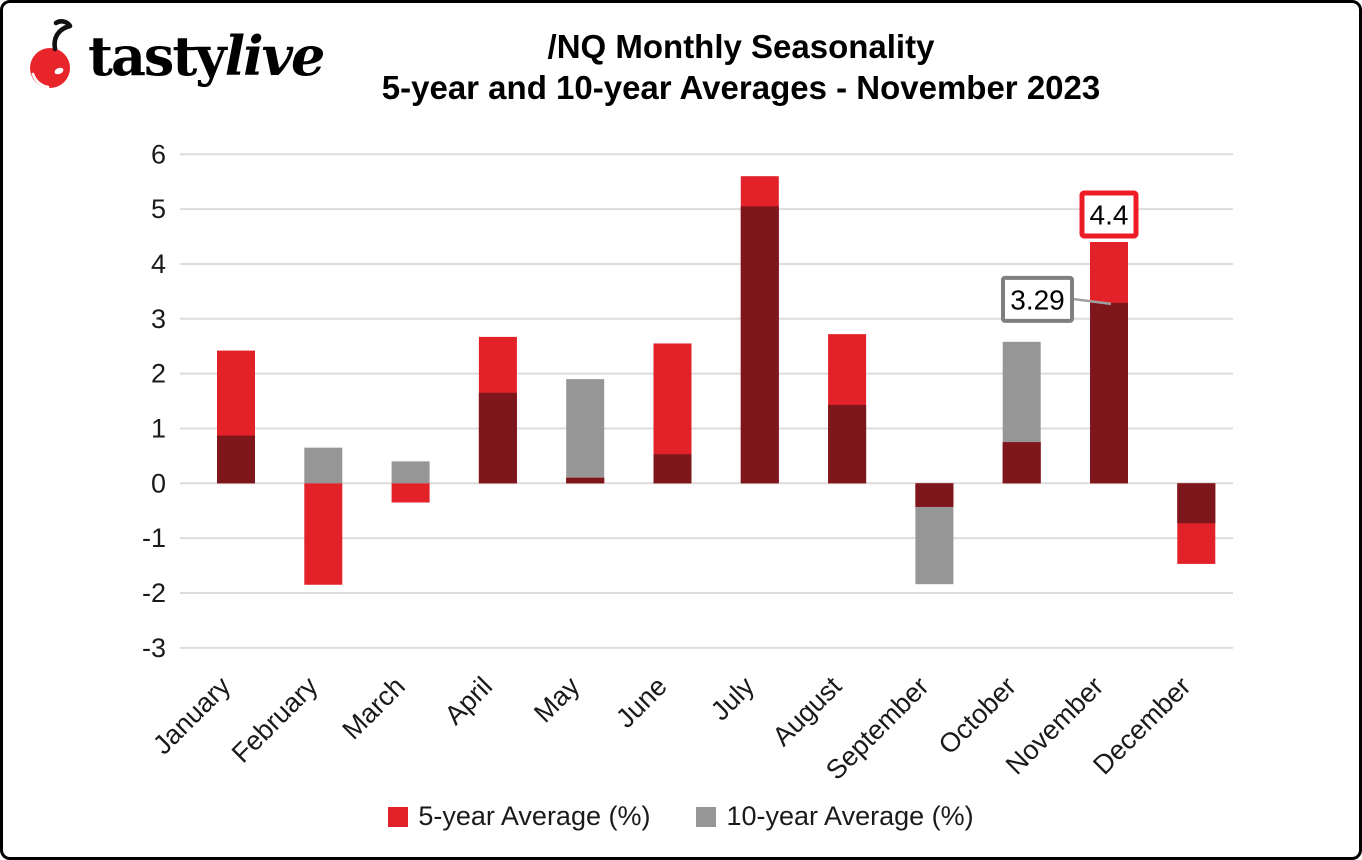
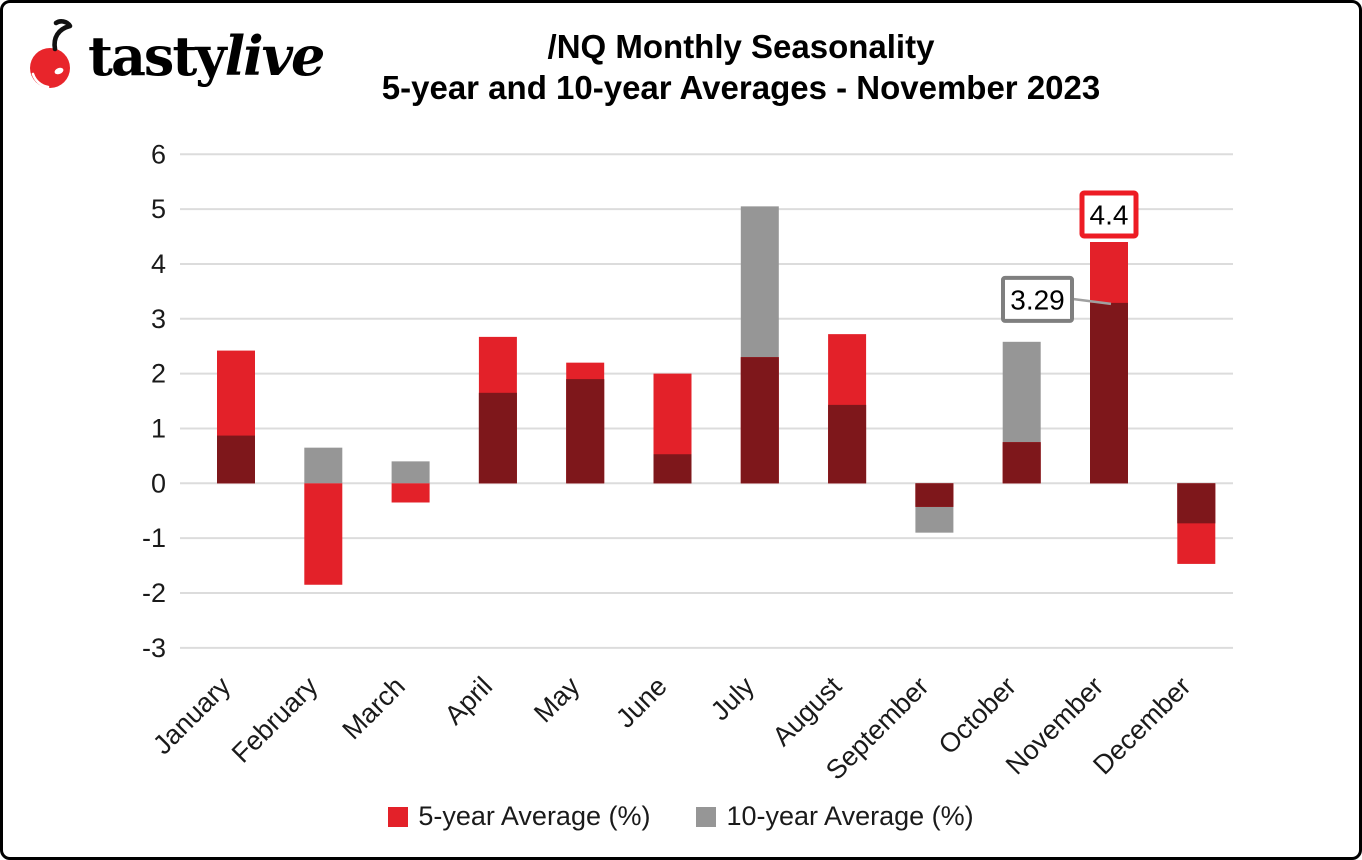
5-year Average (%)/May: 0.1 -> 2.2
5-year Average (%)/June: 2.5 -> 2.0
5-year Average (%)/July: 5.6 -> 2.3
10-year Average (%)/September: -1.8 -> -0.9
